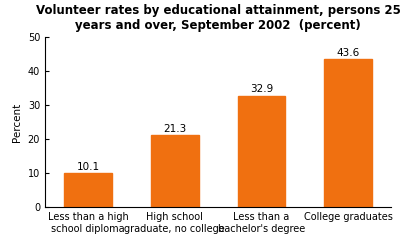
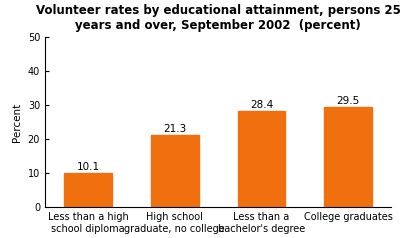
Less than a bachelor's degree: 32.9 -> 28.4
College graduates: 43.6 -> 29.5
